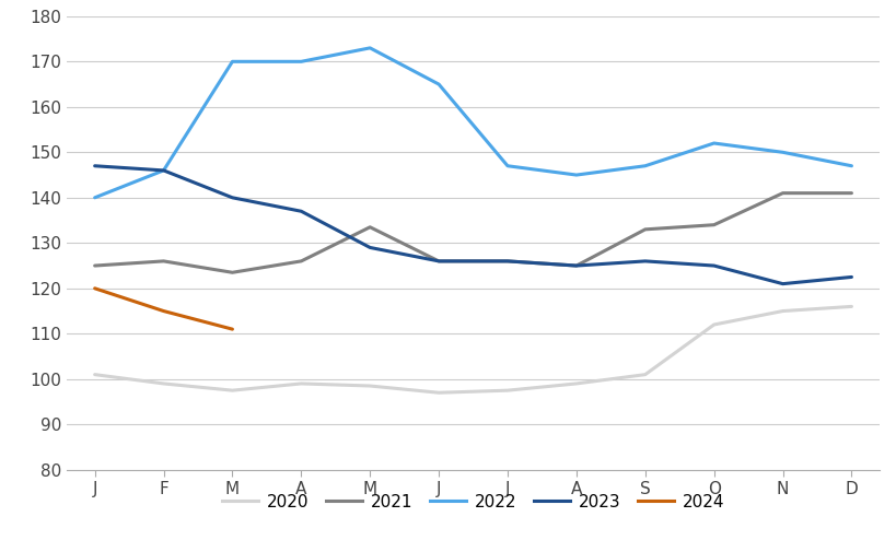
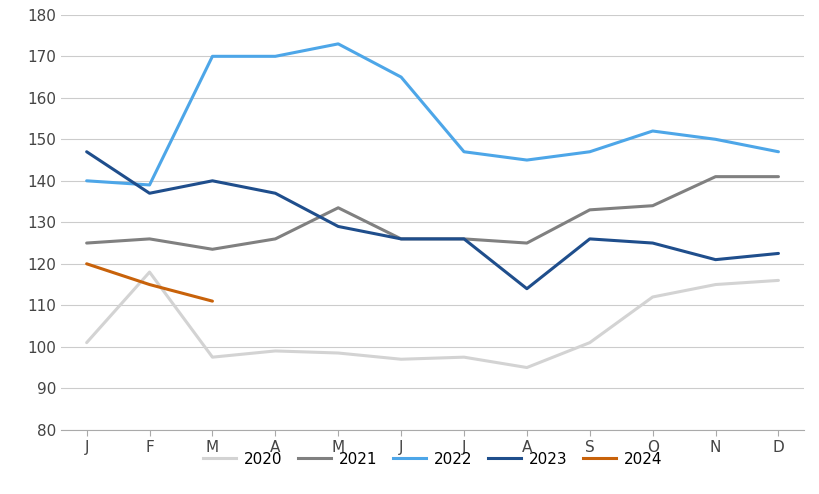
2020/F: 99.0 -> 118.0
2022/F: 146 -> 139
2023/F: 146.0 -> 137.0
2020/A: 99.0 -> 95.0
2023/A: 125.0 -> 114.0
